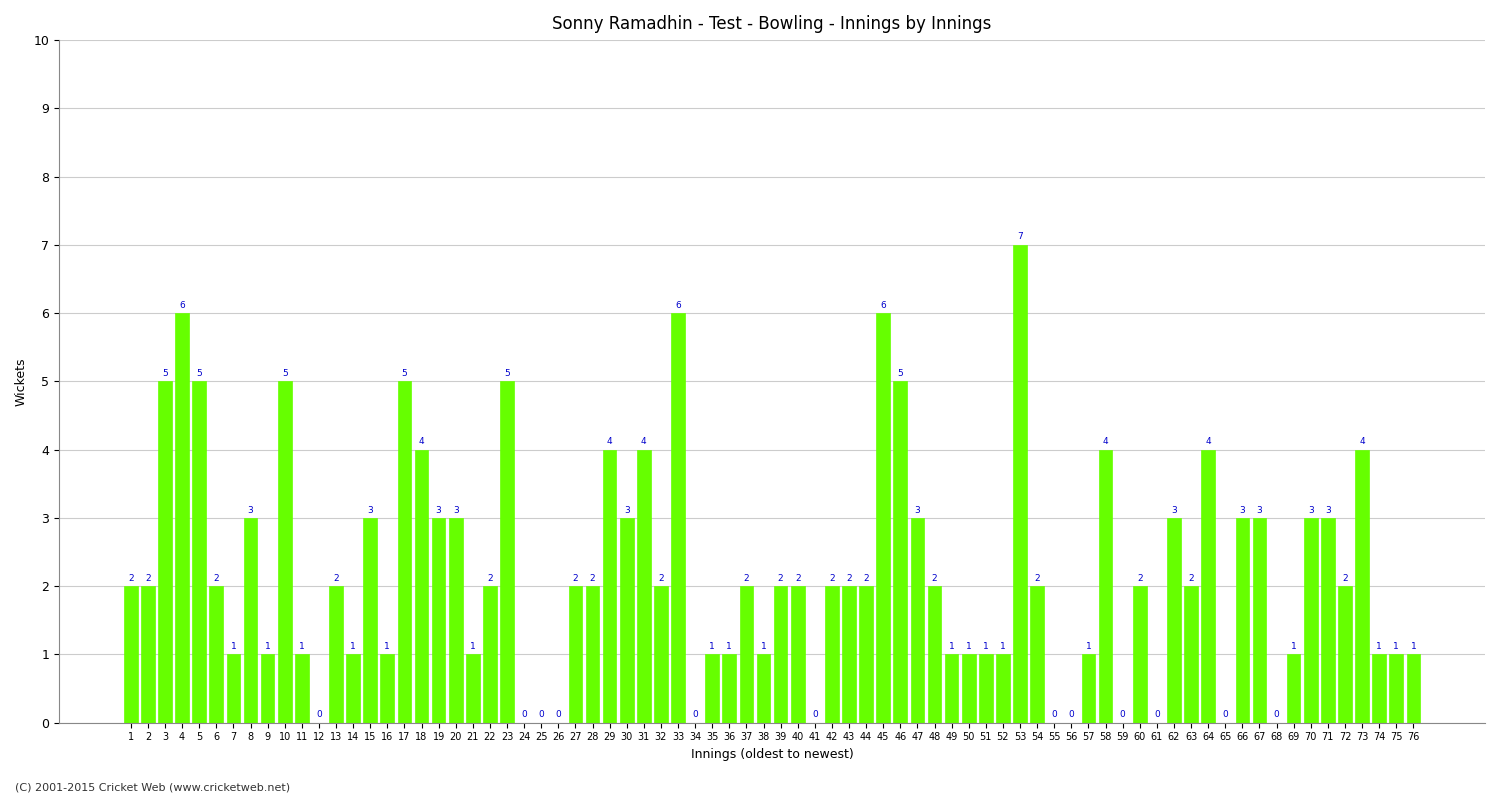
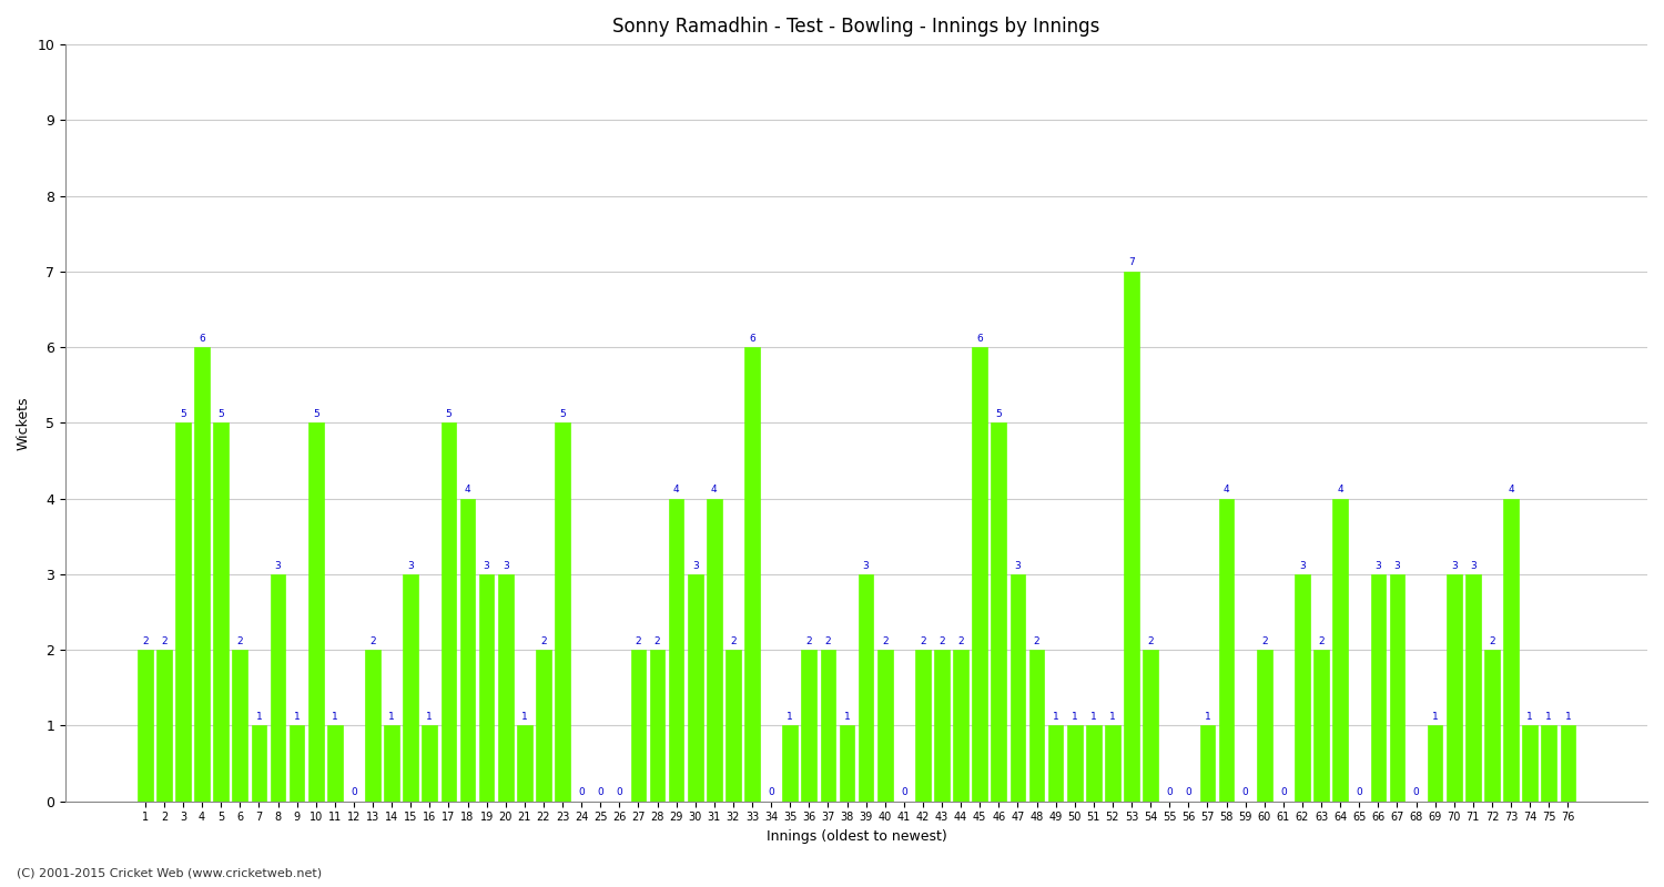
36: 1 -> 2
39: 2 -> 3
